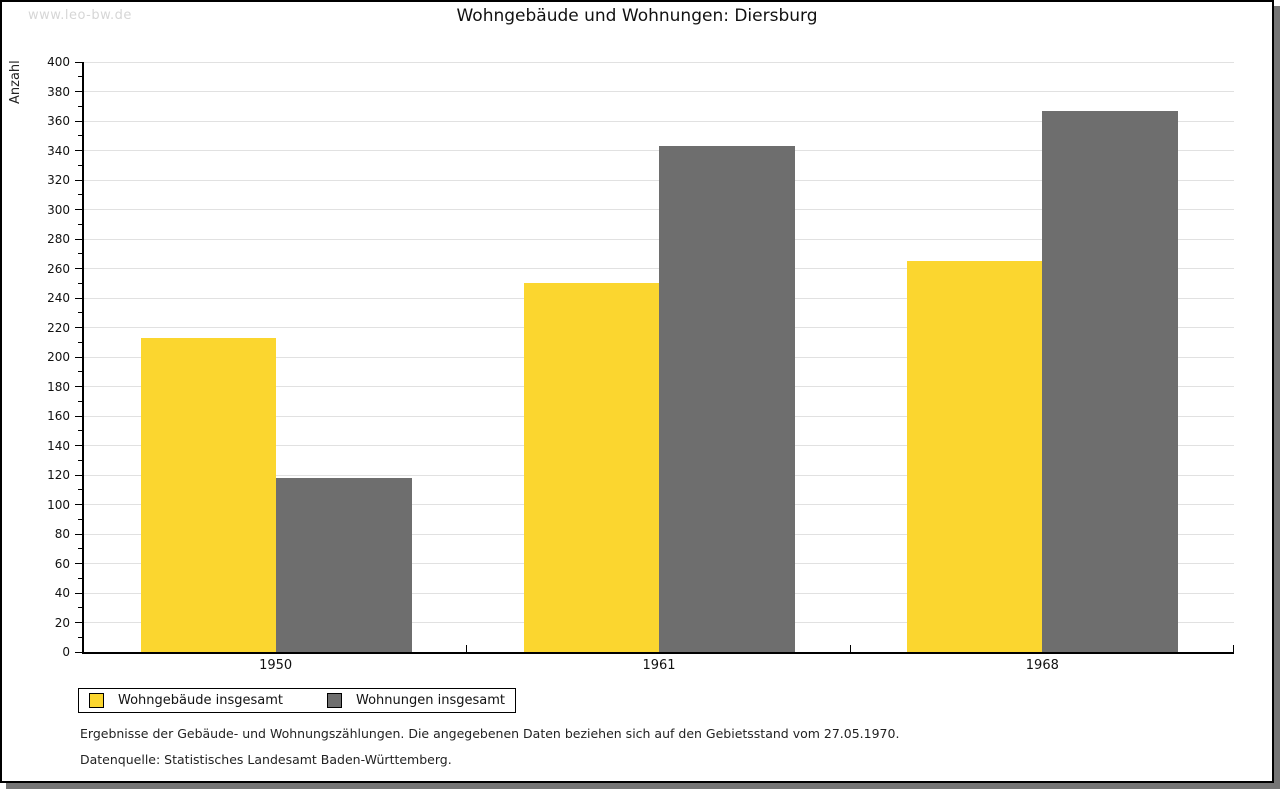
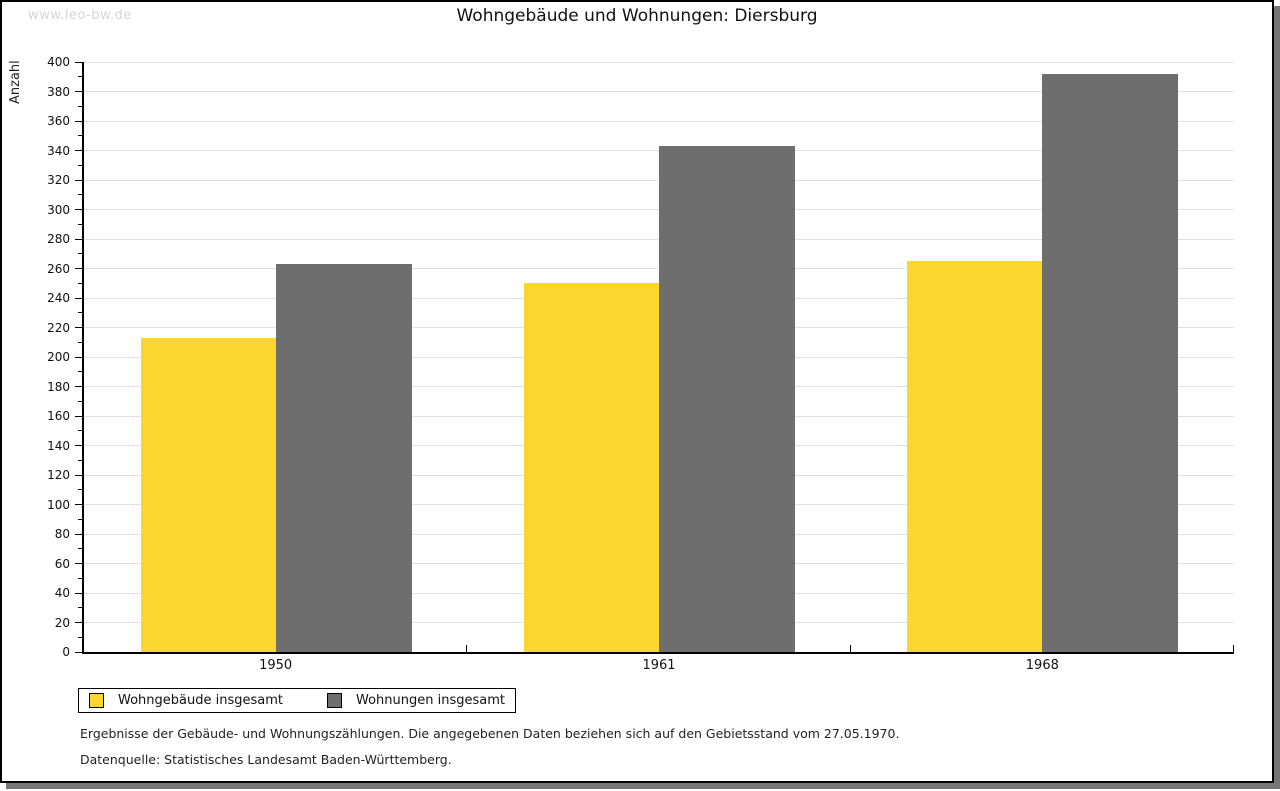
Wohnungen insgesamt/1950: 118 -> 263
Wohnungen insgesamt/1968: 367 -> 392
